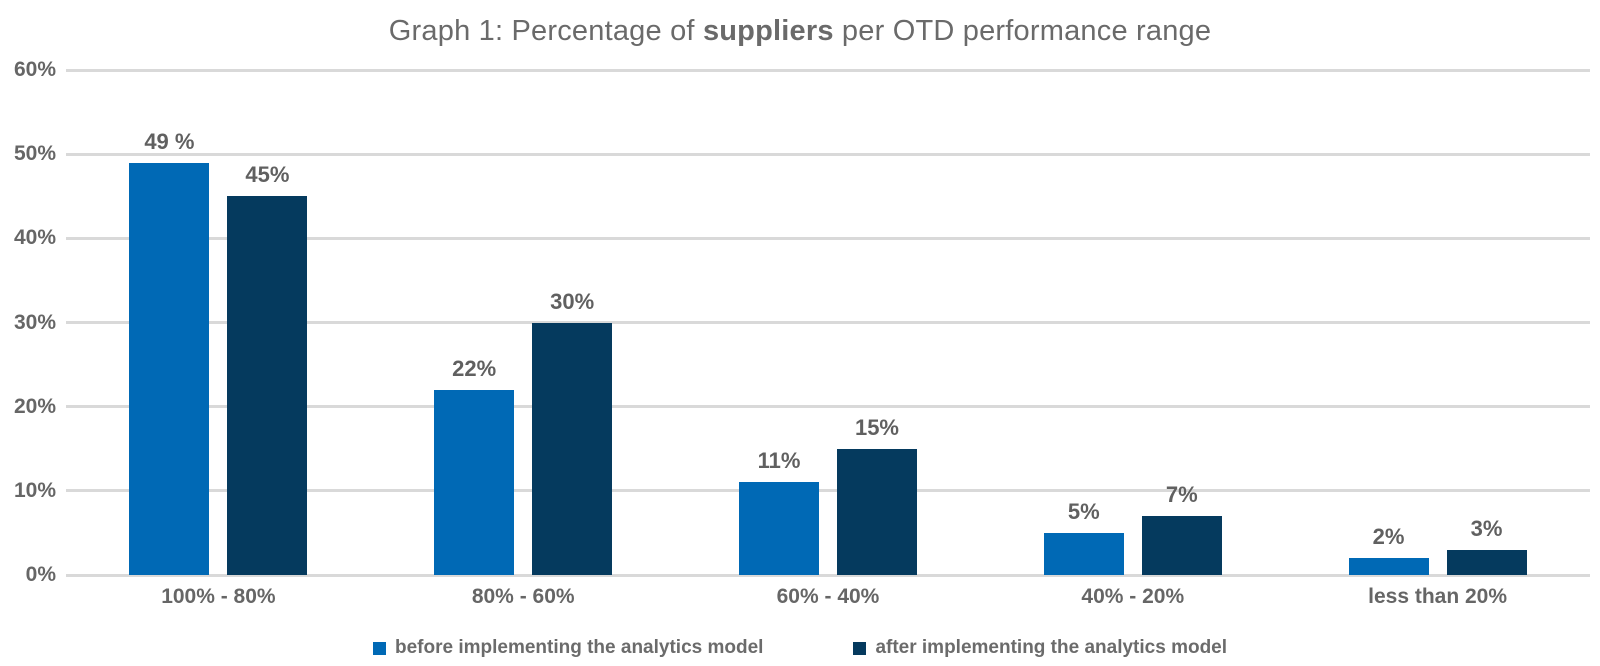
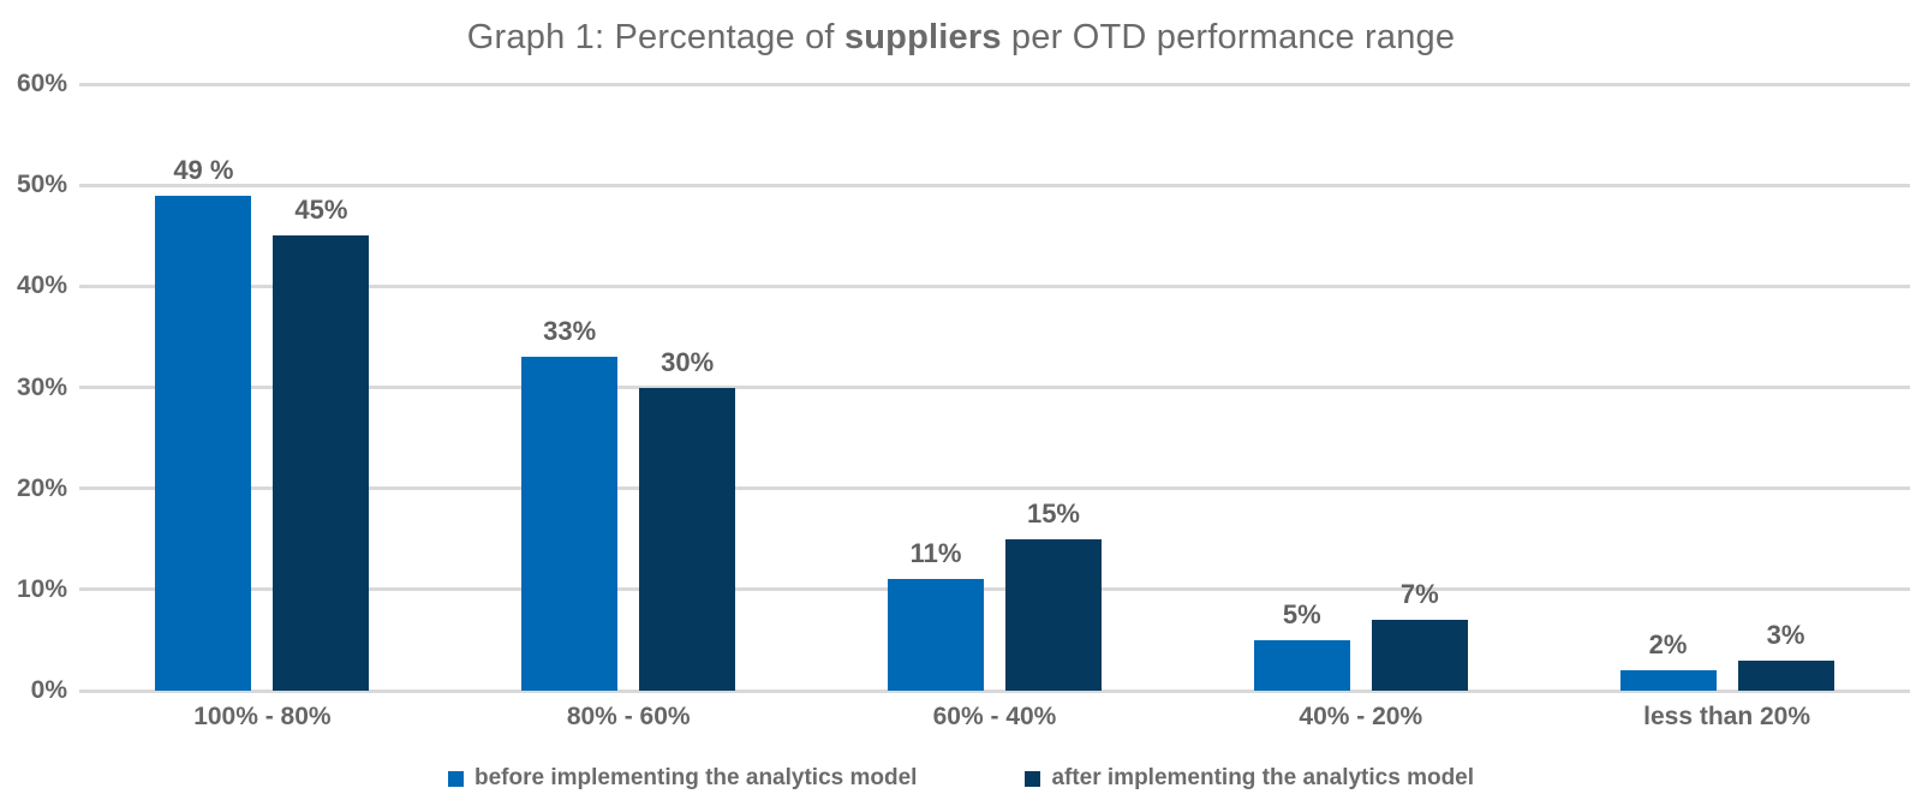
before implementing the analytics model/80% - 60%: 22% -> 33%
